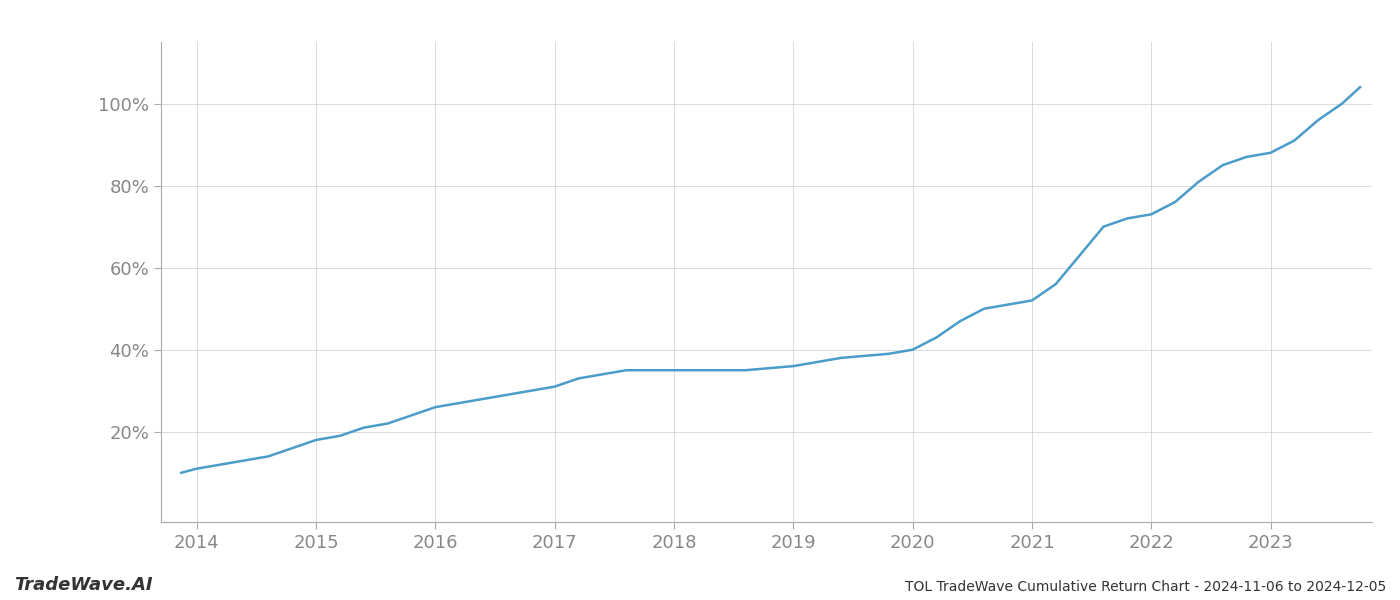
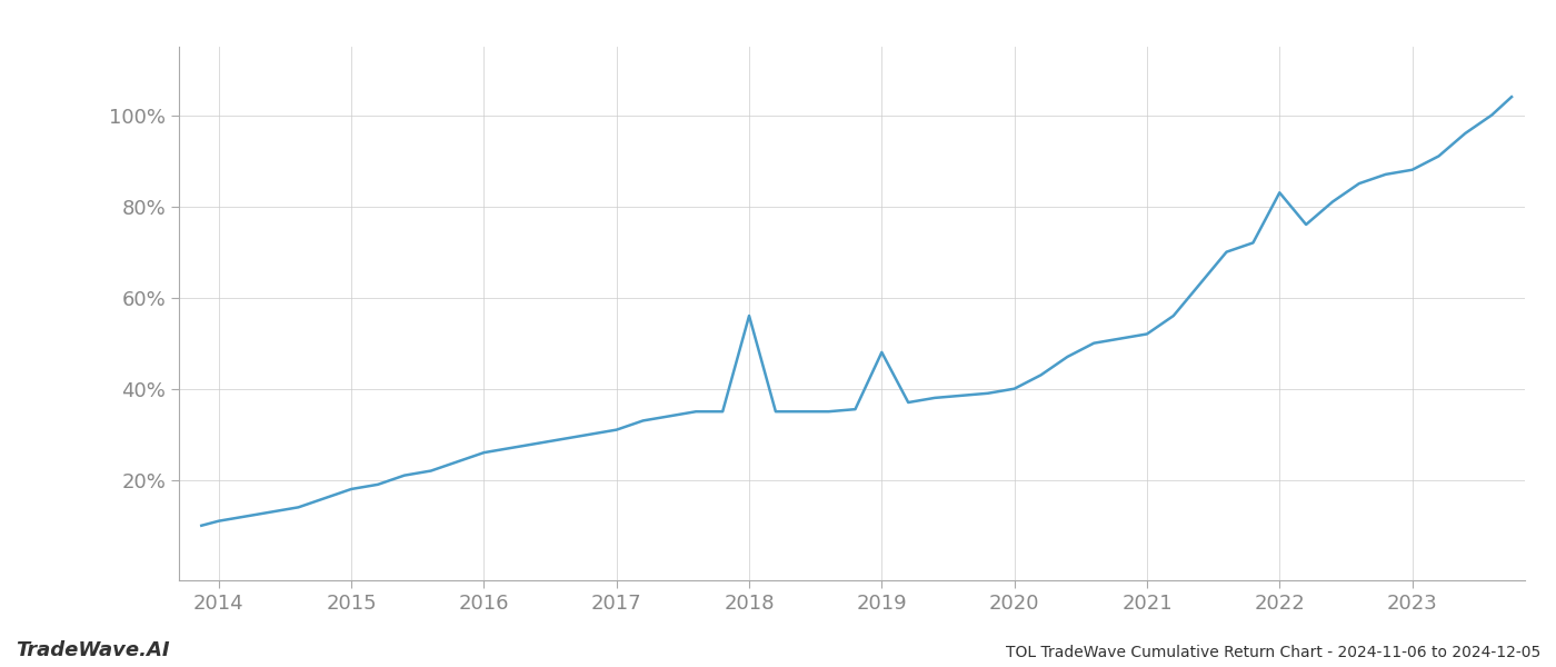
2018: 35.0% -> 56.0%
2019: 36.0% -> 48.0%
2022: 73.0% -> 83.0%
